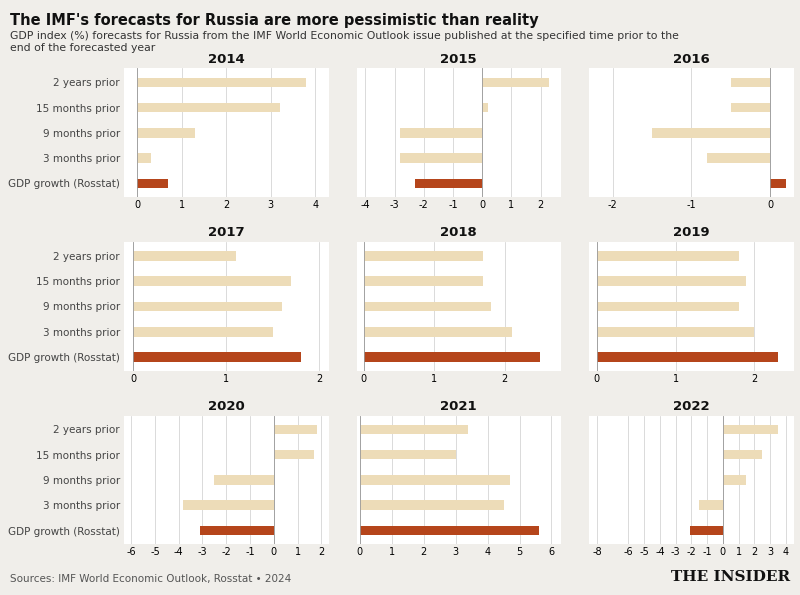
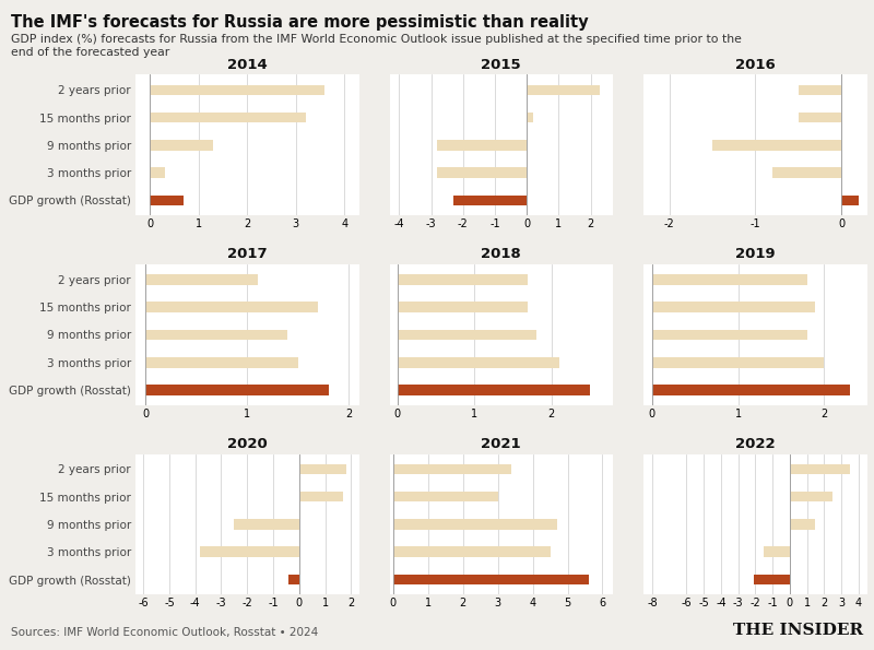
2014/2 years prior: 3.8 -> 3.6
2017/9 months prior: 1.6 -> 1.4
2020/GDP growth (Rosstat): -3.1 -> -0.4
